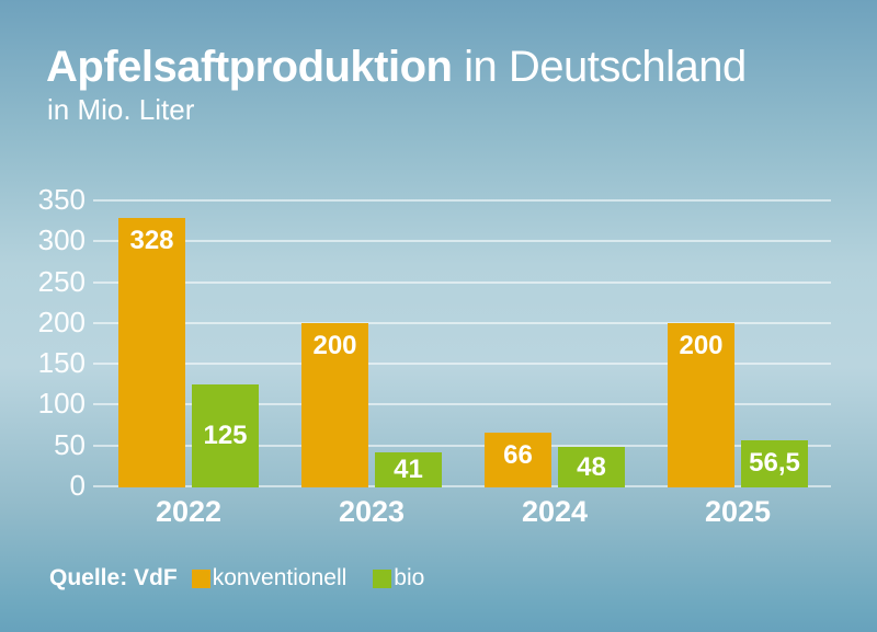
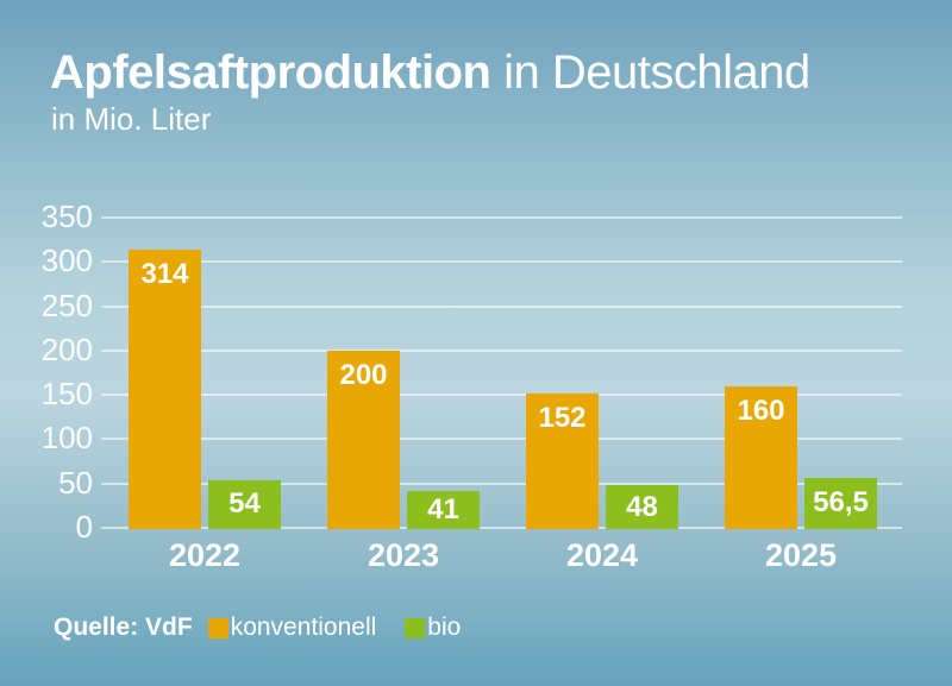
konventionell/2022: 328 -> 314
bio/2022: 125 -> 54
konventionell/2024: 66 -> 152
konventionell/2025: 200 -> 160
